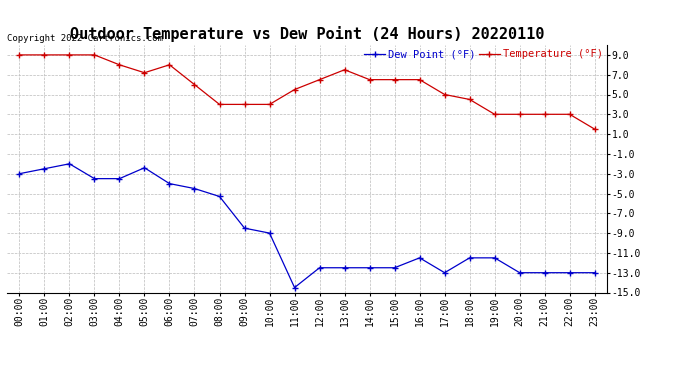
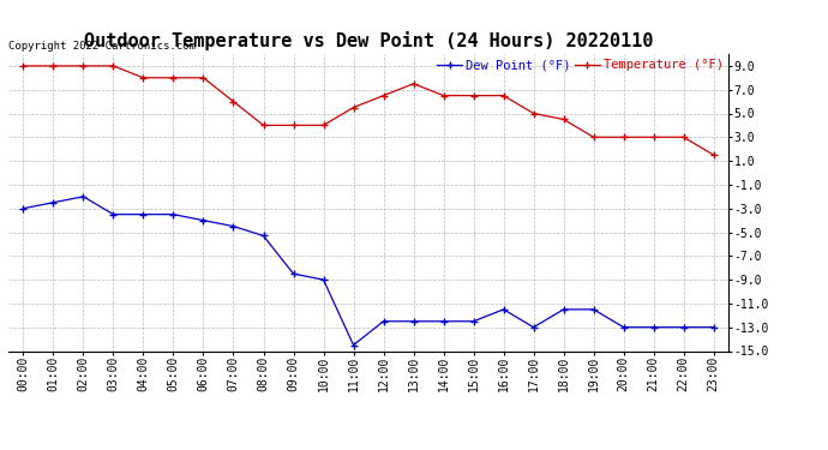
Temperature (°F)/05:00: 7.2 -> 8.0
Dew Point (°F)/05:00: -2.4 -> -3.5
